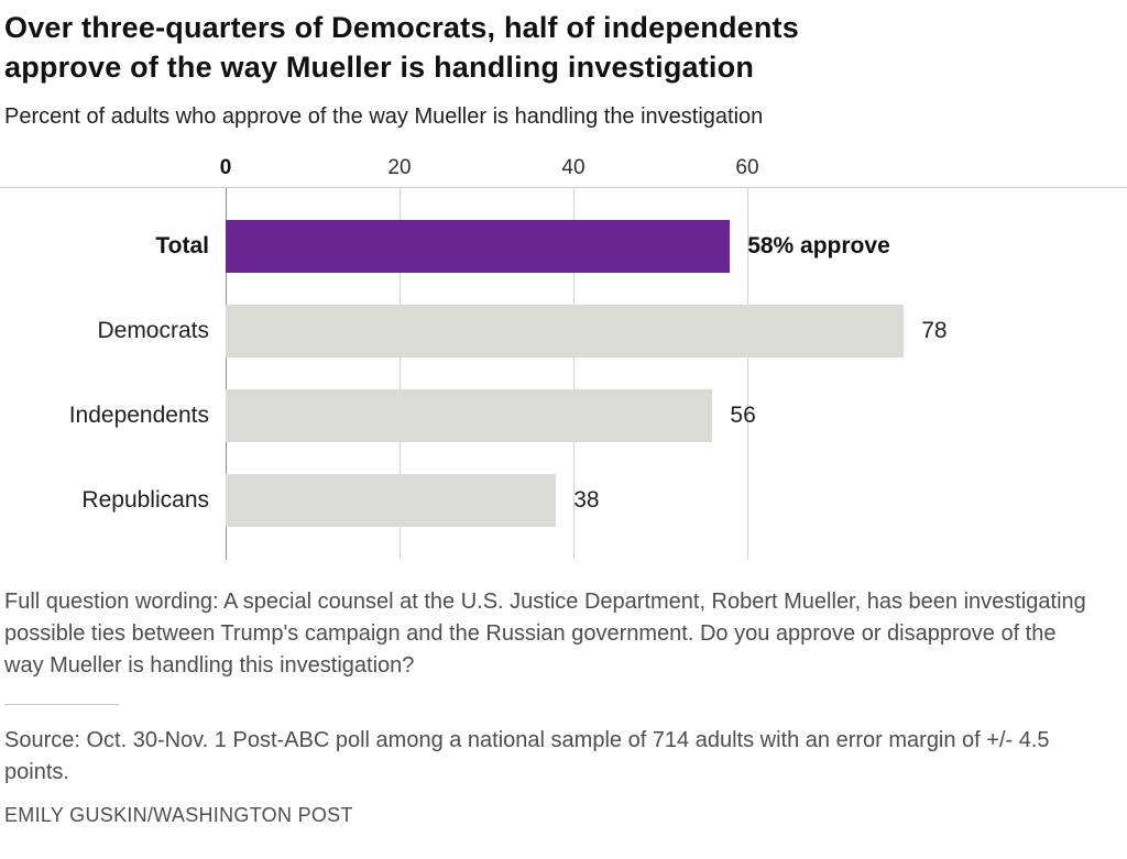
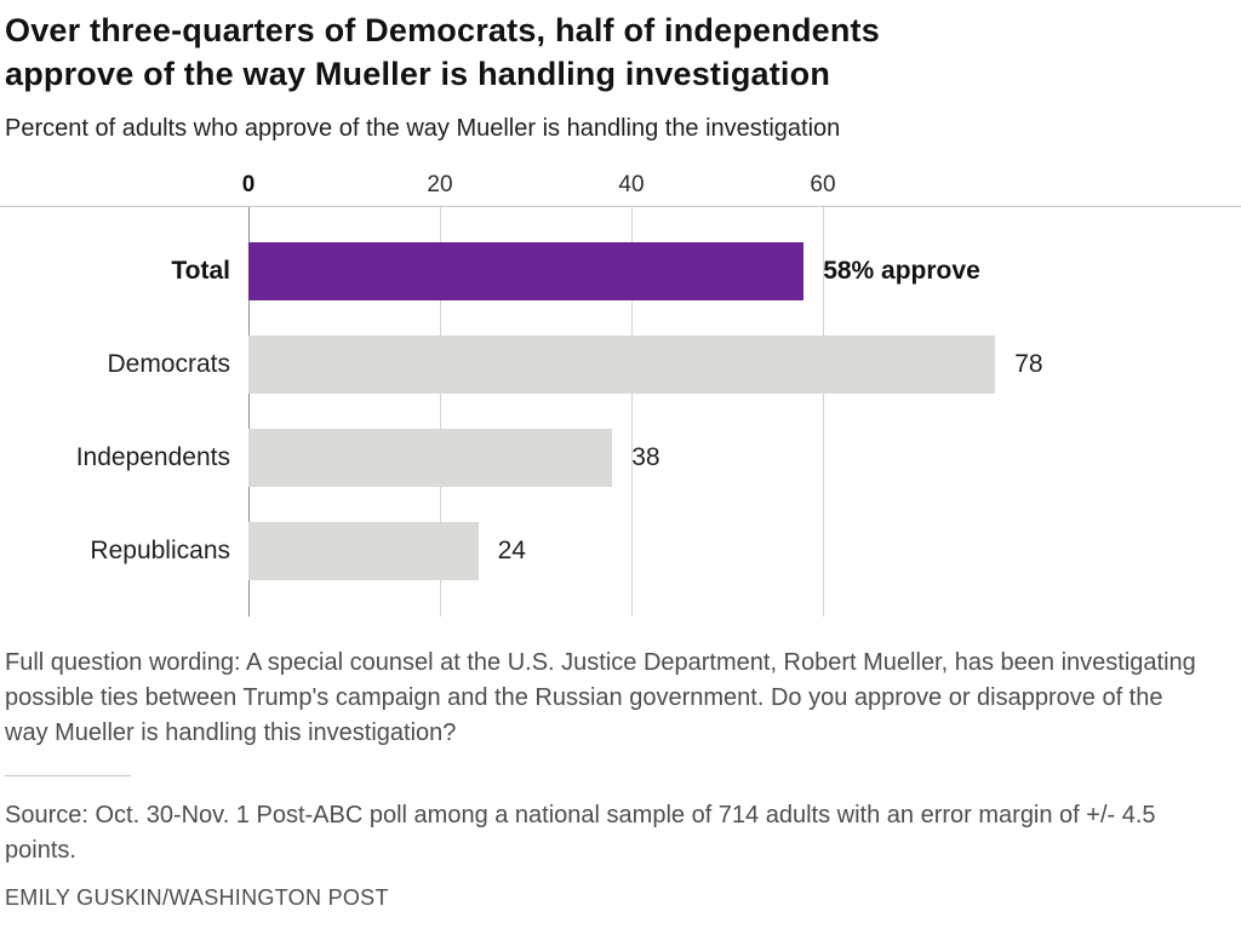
Independents: 56 -> 38
Republicans: 38 -> 24
